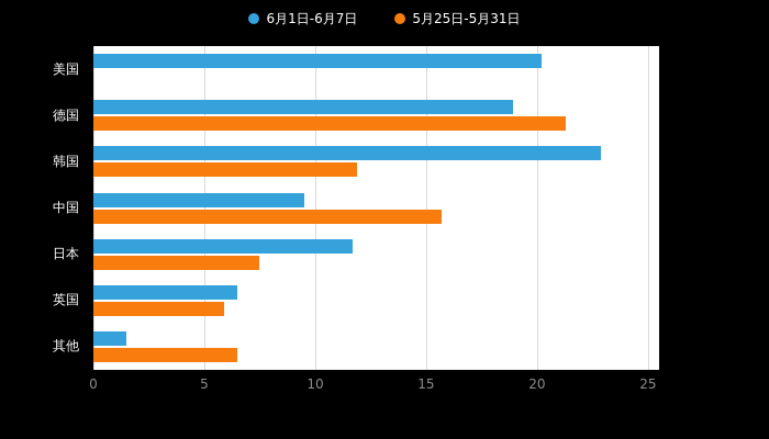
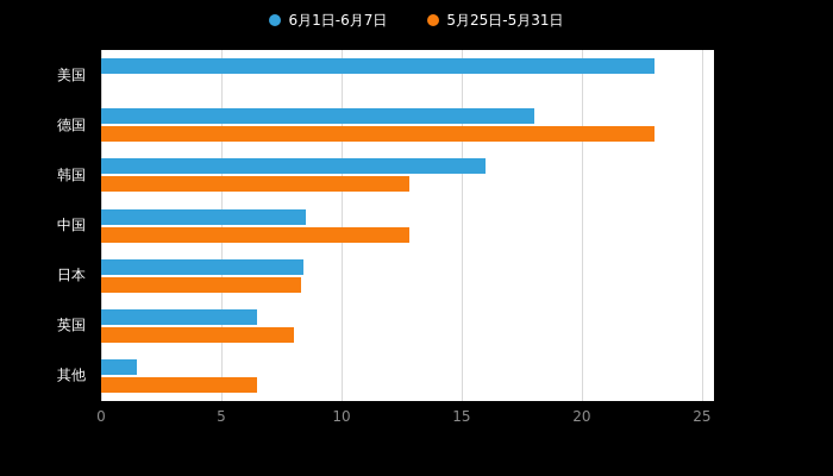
6月1日-6月7日/美国: 20.2 -> 23.0
6月1日-6月7日/德国: 18.9 -> 18.0
5月25日-5月31日/德国: 21.3 -> 23.0
6月1日-6月7日/韩国: 22.9 -> 16.0
5月25日-5月31日/韩国: 11.9 -> 12.8
6月1日-6月7日/中国: 9.5 -> 8.5
5月25日-5月31日/中国: 15.7 -> 12.8
6月1日-6月7日/日本: 11.7 -> 8.4
5月25日-5月31日/日本: 7.5 -> 8.3
5月25日-5月31日/英国: 5.9 -> 8.0
